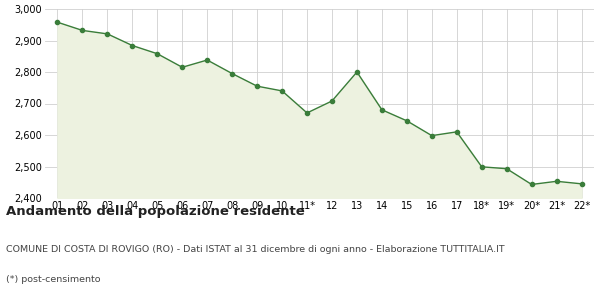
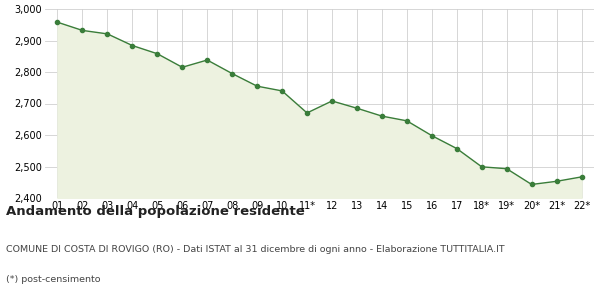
13: 2,800 -> 2,685
14: 2,680 -> 2,660
17: 2,610 -> 2,557
22*: 2,445 -> 2,467
